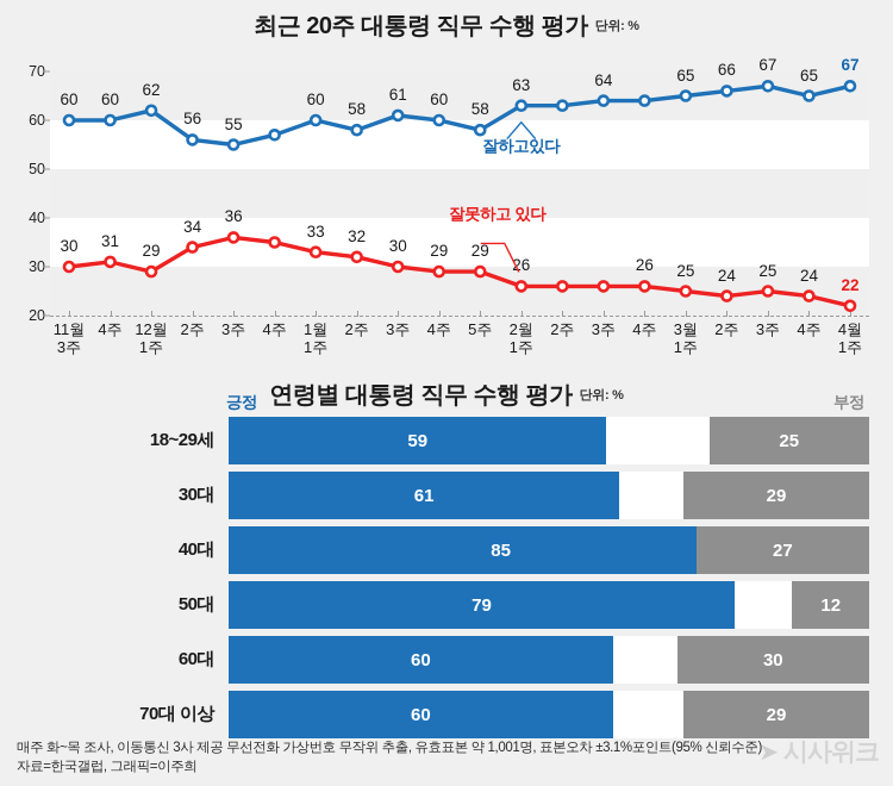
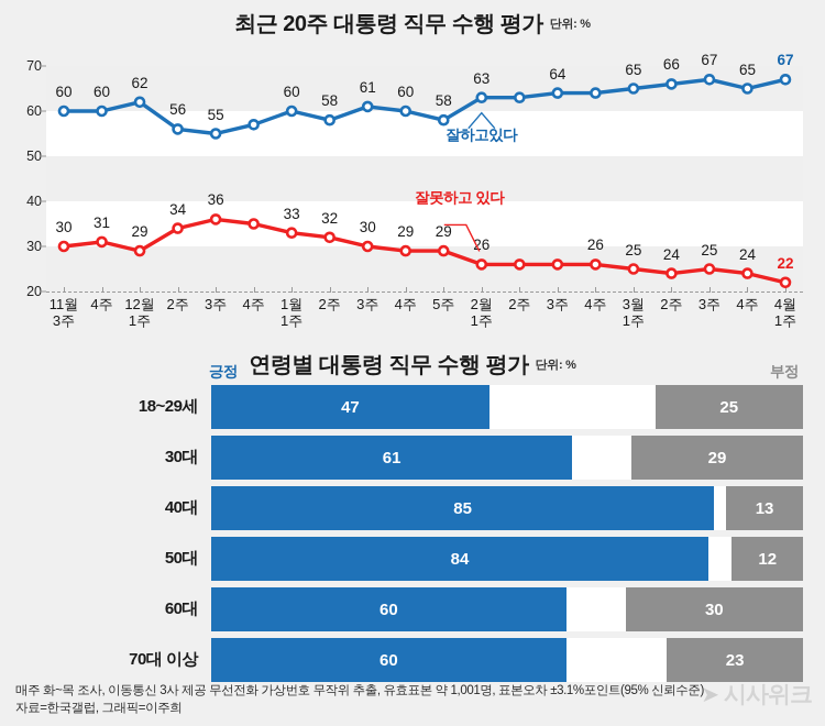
연령별 대통령 직무 수행 평가/긍정/18~29세: 59 -> 47
연령별 대통령 직무 수행 평가/부정/40대: 27 -> 13
연령별 대통령 직무 수행 평가/긍정/50대: 79 -> 84
연령별 대통령 직무 수행 평가/부정/70대 이상: 29 -> 23
